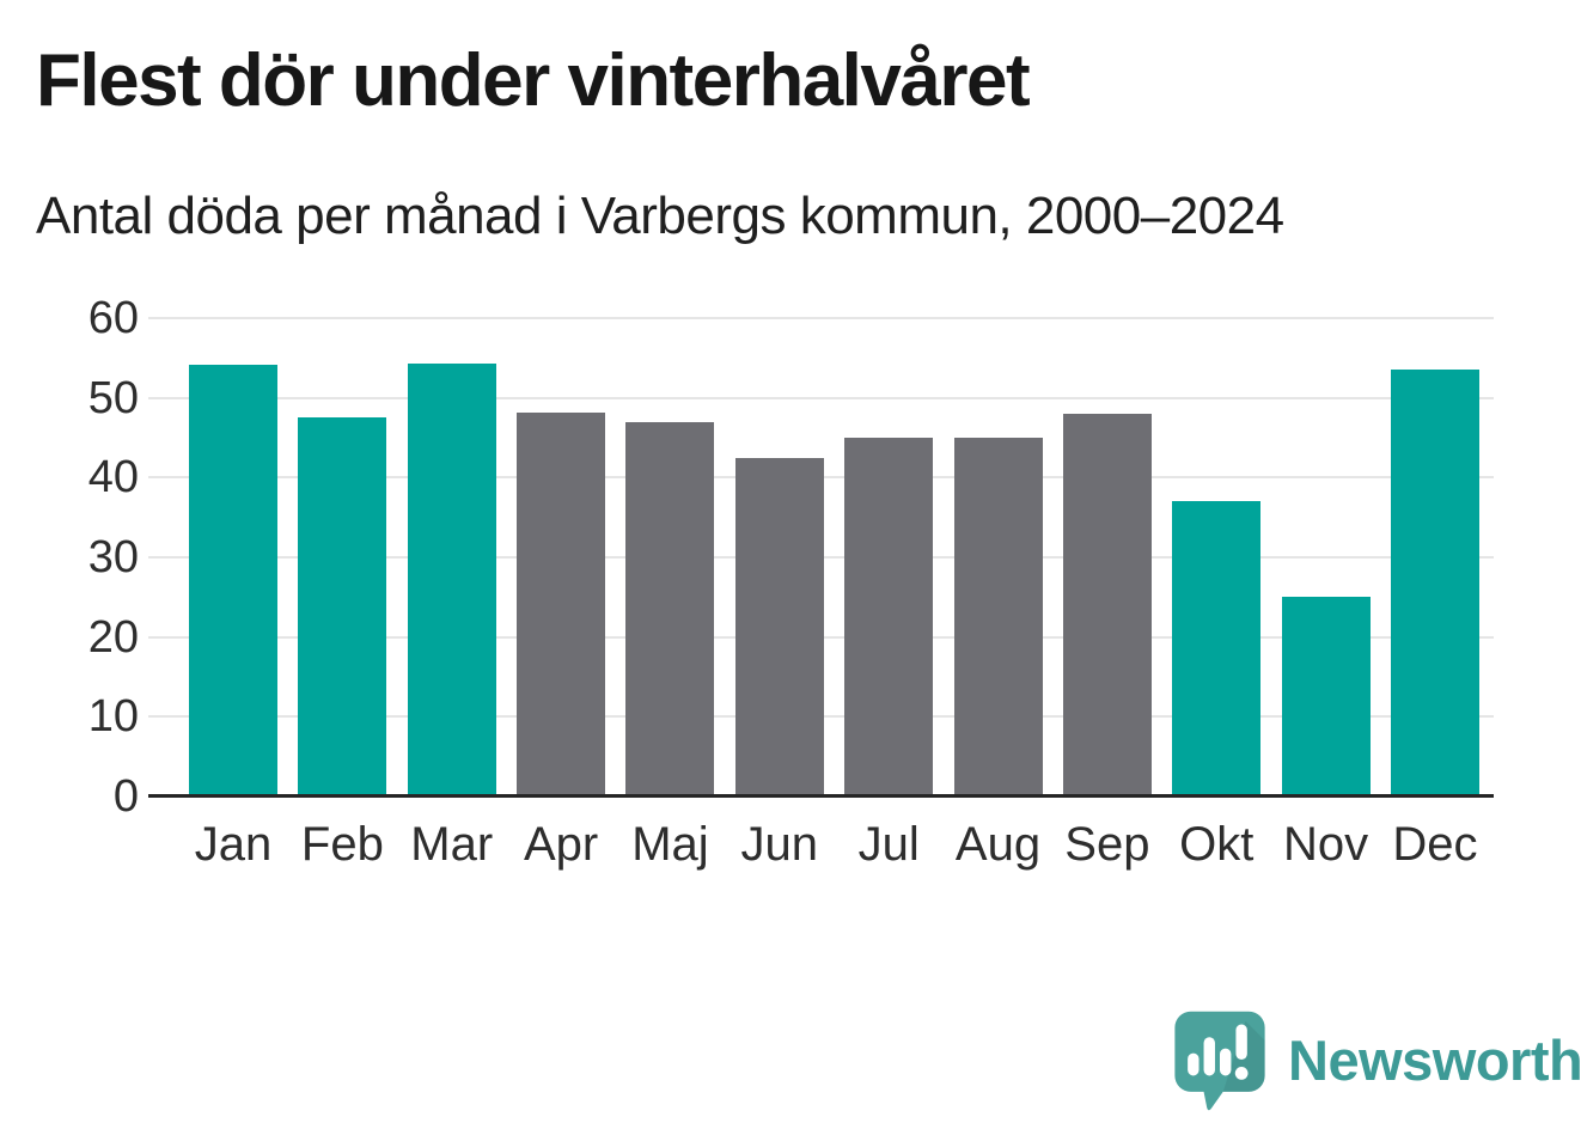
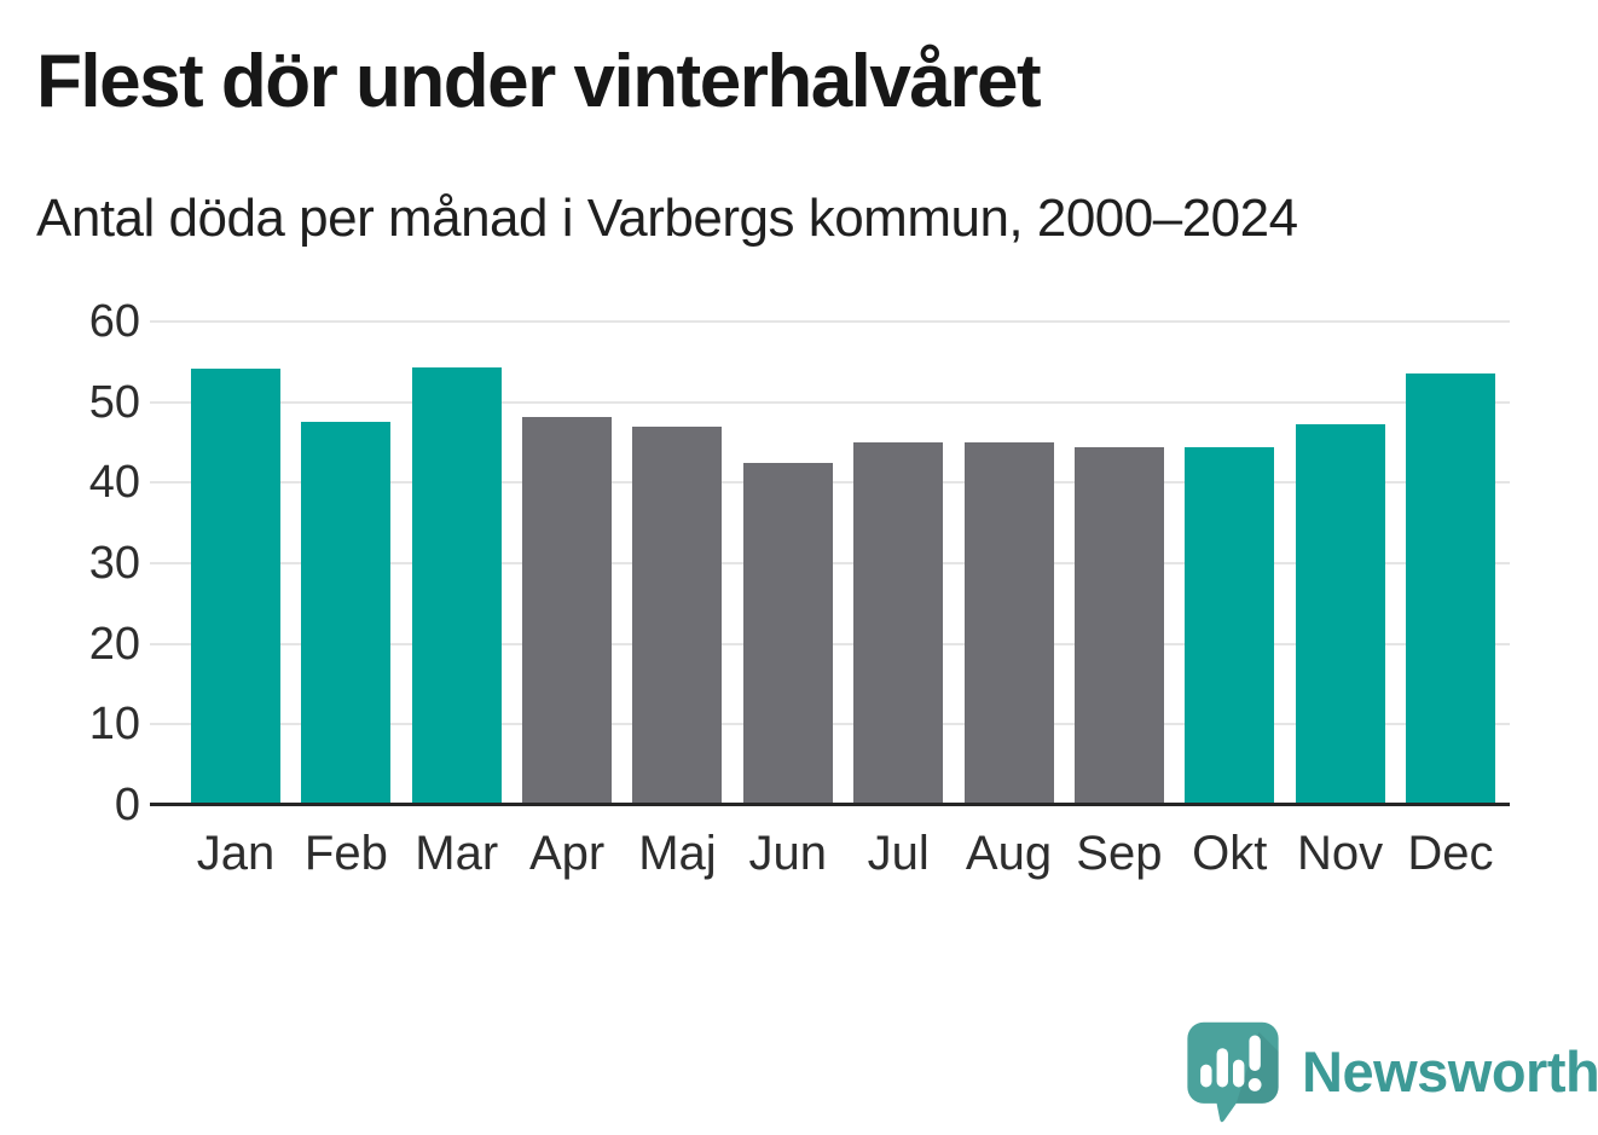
Sep: 48 -> 44
Okt: 37 -> 44
Nov: 25 -> 47
